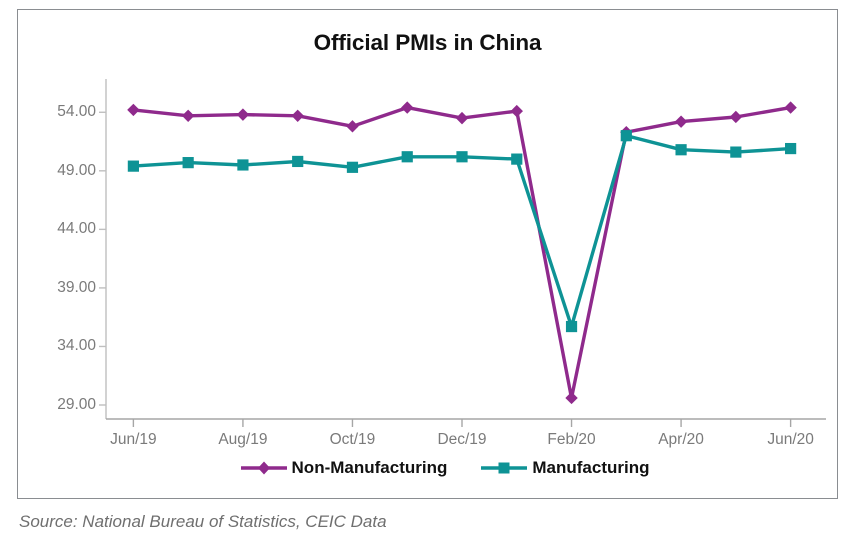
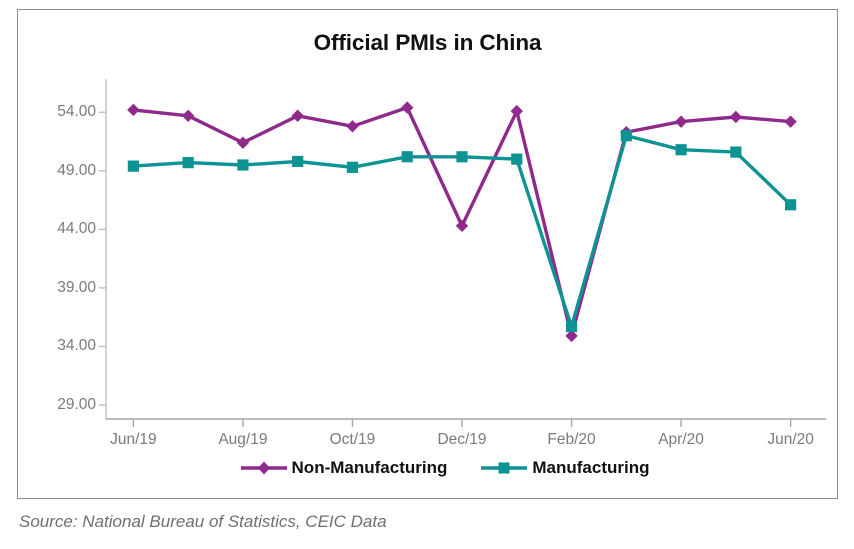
Non-Manufacturing/Aug/19: 53.8 -> 51.4
Non-Manufacturing/Dec/19: 53.5 -> 44.3
Non-Manufacturing/Feb/20: 29.6 -> 34.9
Non-Manufacturing/Jun/20: 54.4 -> 53.2
Manufacturing/Jun/20: 50.9 -> 46.1
